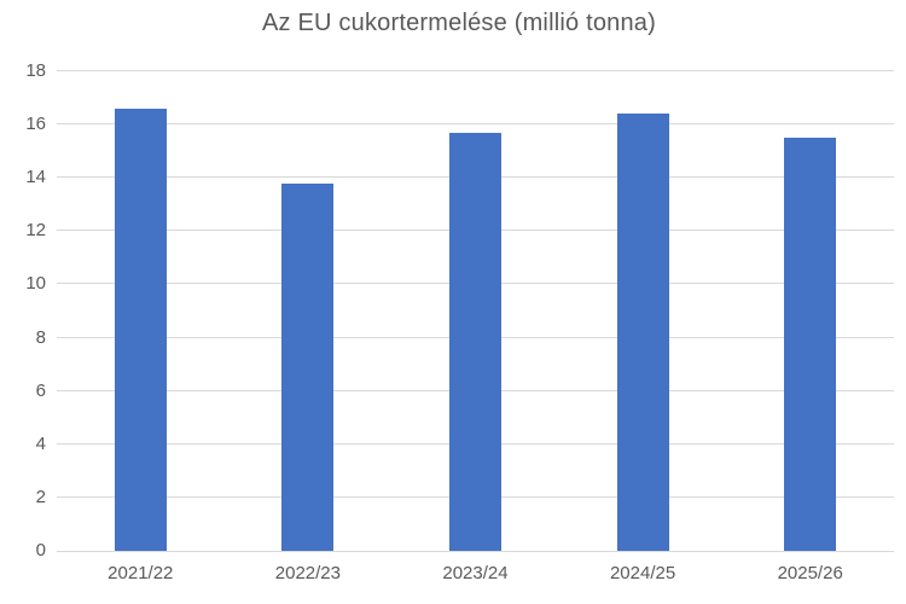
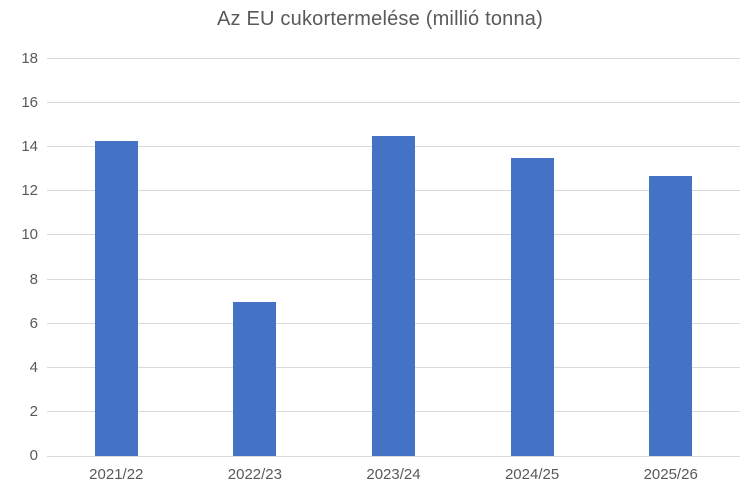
2021/22: 16.6 -> 14.3
2022/23: 13.8 -> 7.0
2023/24: 15.7 -> 14.5
2024/25: 16.4 -> 13.5
2025/26: 15.5 -> 12.7
